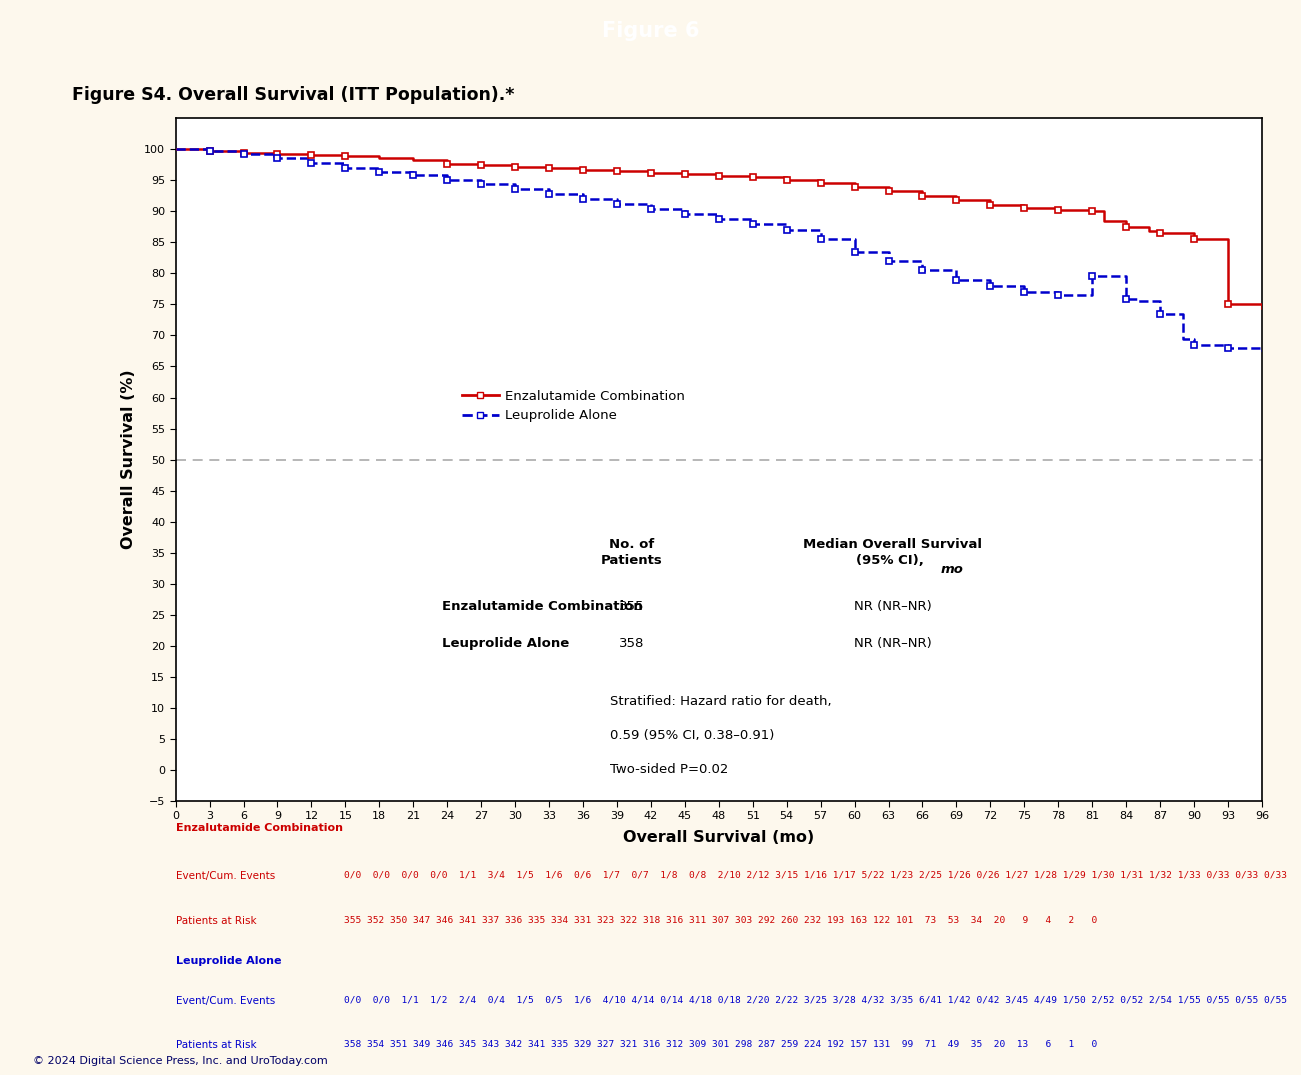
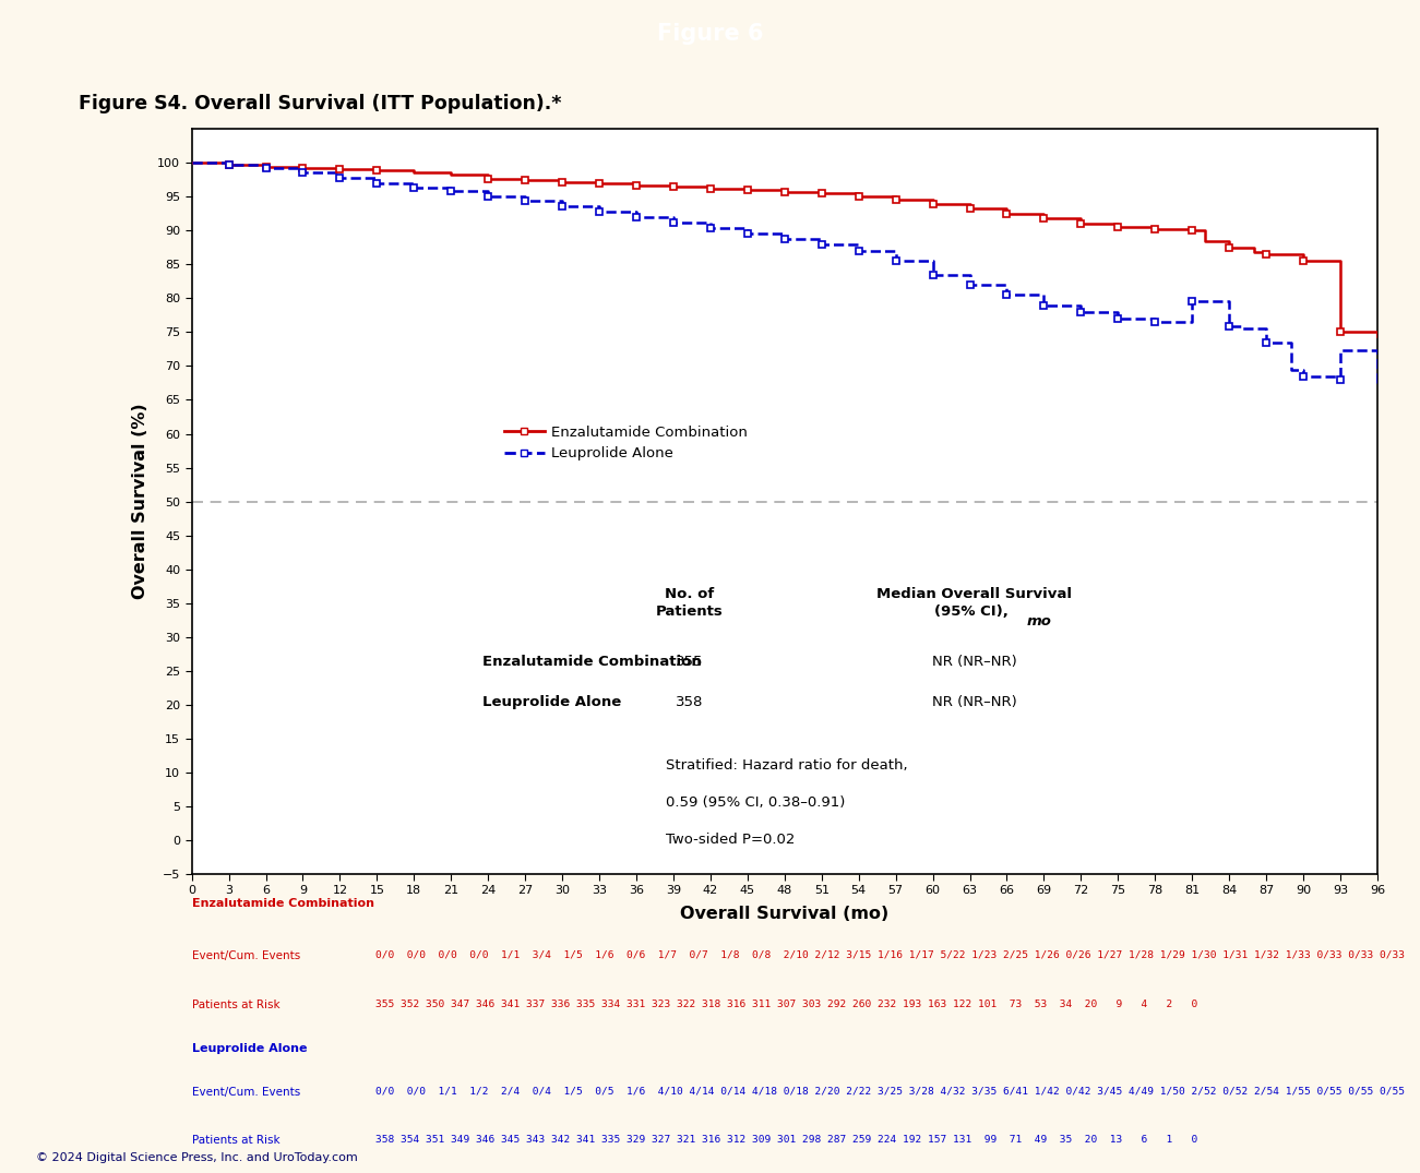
Leuprolide Alone/93: 68.0 -> 72.4
